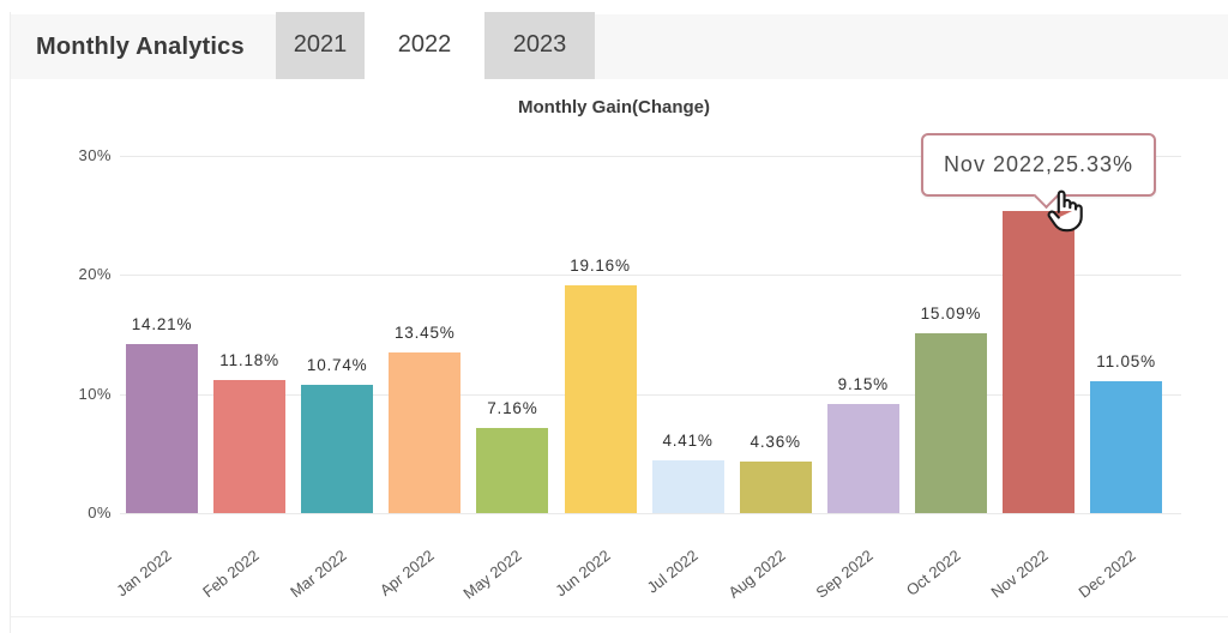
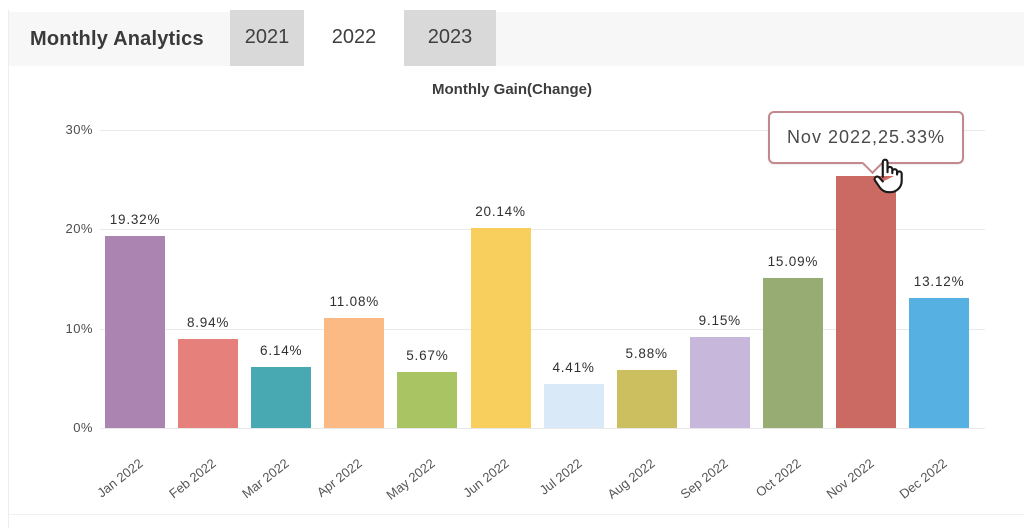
Jan 2022: 14.21% -> 19.32%
Feb 2022: 11.18% -> 8.94%
Mar 2022: 10.74% -> 6.14%
Apr 2022: 13.45% -> 11.08%
May 2022: 7.16% -> 5.67%
Jun 2022: 19.16% -> 20.14%
Aug 2022: 4.36% -> 5.88%
Dec 2022: 11.05% -> 13.12%
